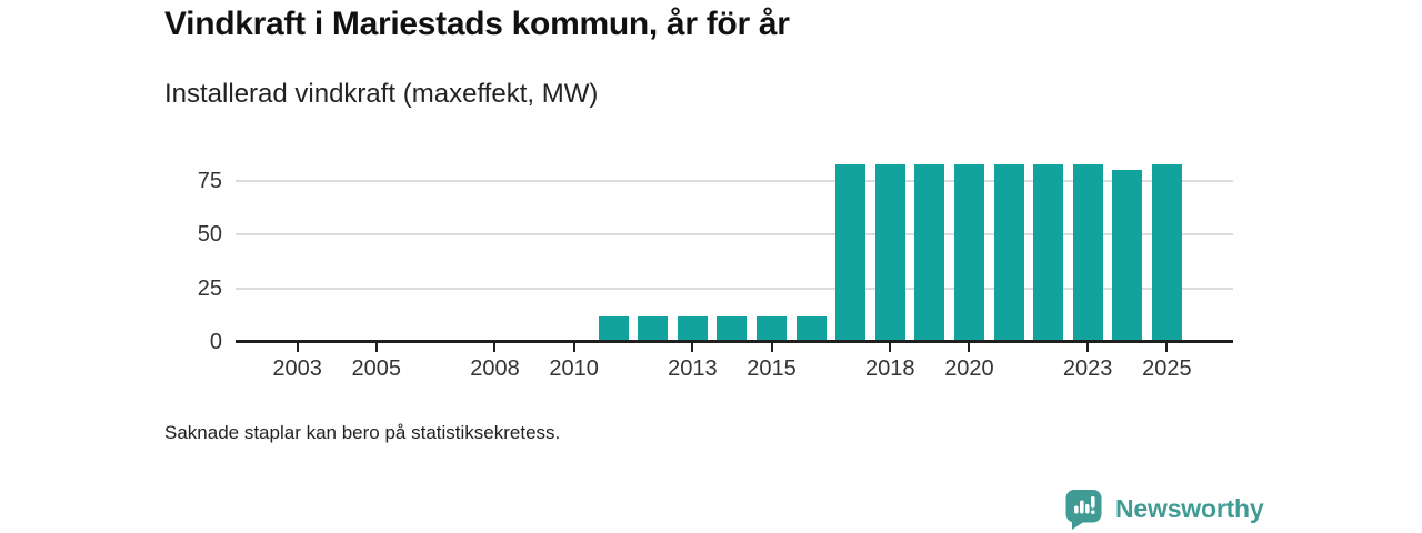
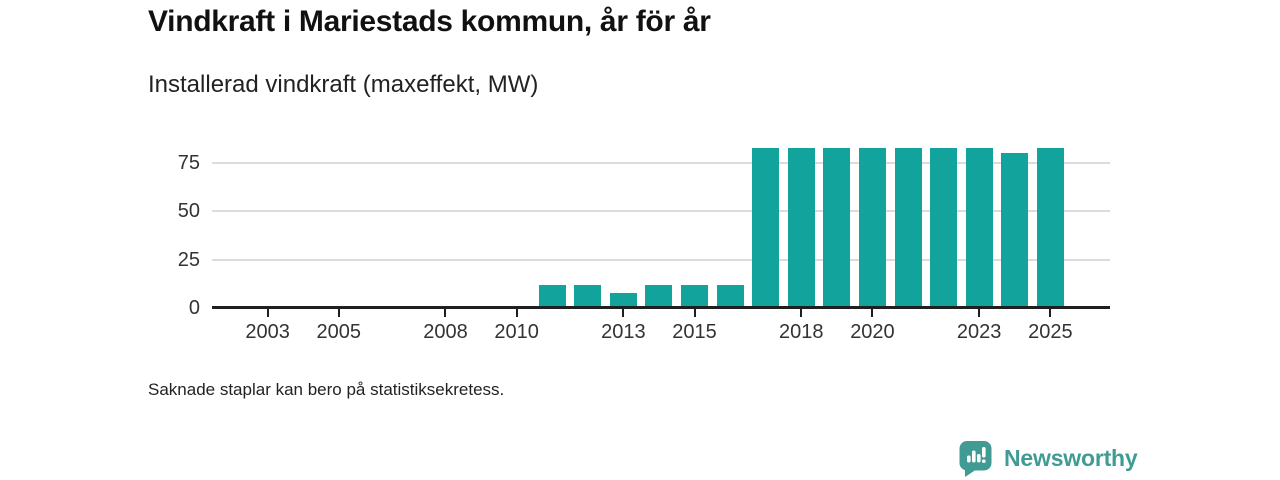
2013: 12 -> 8
